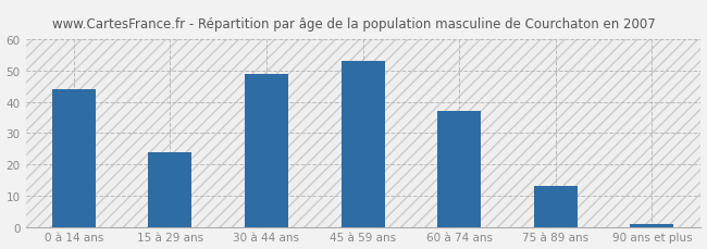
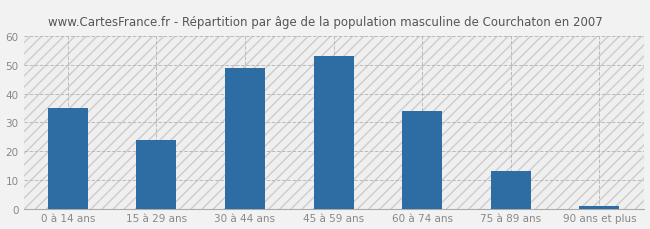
0 à 14 ans: 44 -> 35
60 à 74 ans: 37 -> 34
